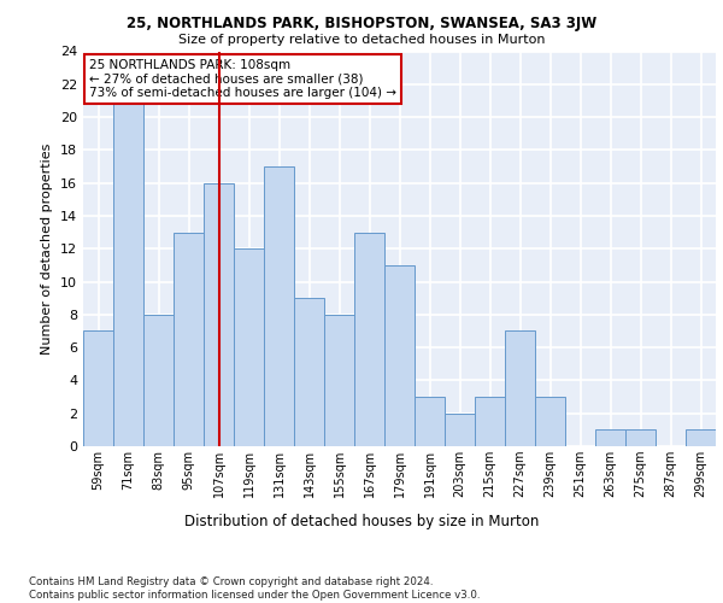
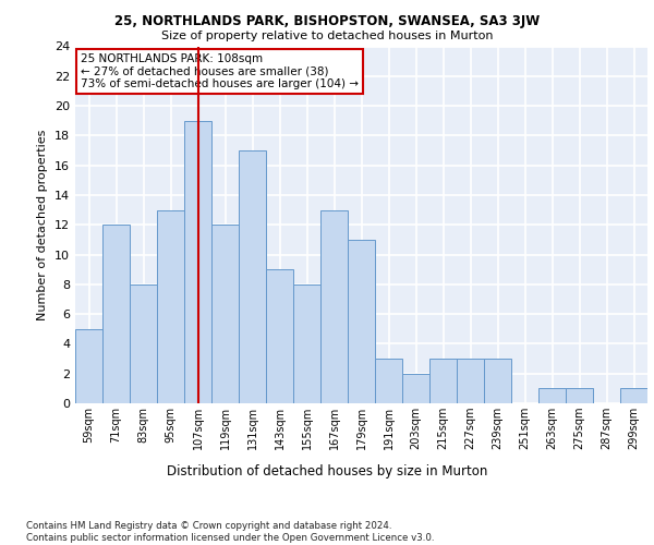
59sqm: 7 -> 5
71sqm: 21 -> 12
107sqm: 16 -> 19
227sqm: 7 -> 3
